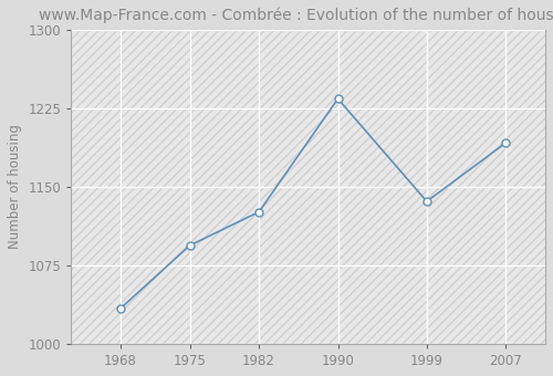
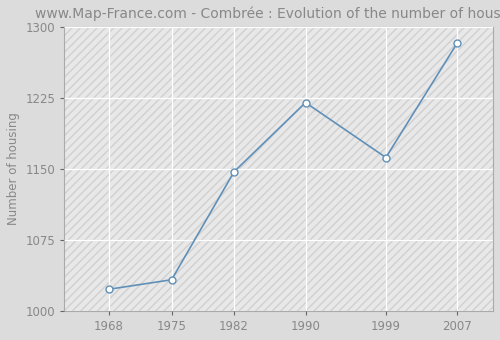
1968: 1034 -> 1023
1975: 1094 -> 1033
1982: 1126 -> 1147
1990: 1234 -> 1220
1999: 1136 -> 1162
2007: 1192 -> 1283
